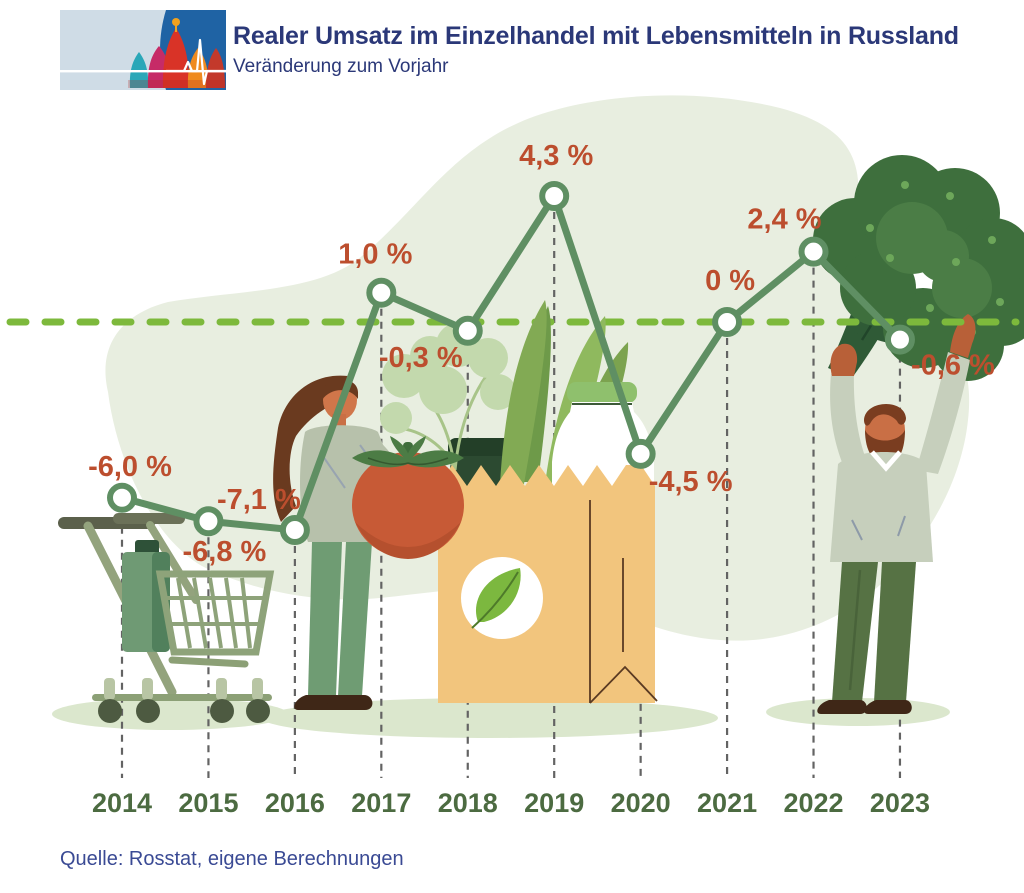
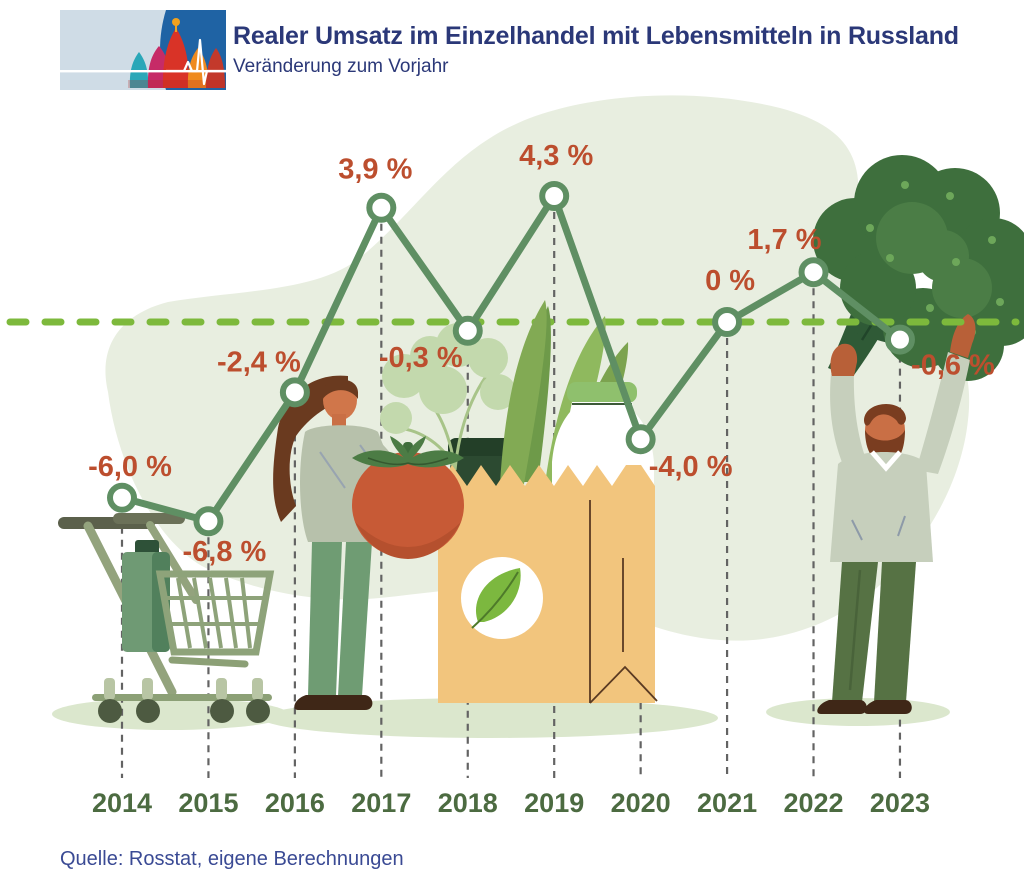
2016: -7,1 -> -2,4
2017: 1,0 -> 3,9
2020: -4,5 -> -4,0
2022: 2,4 -> 1,7
